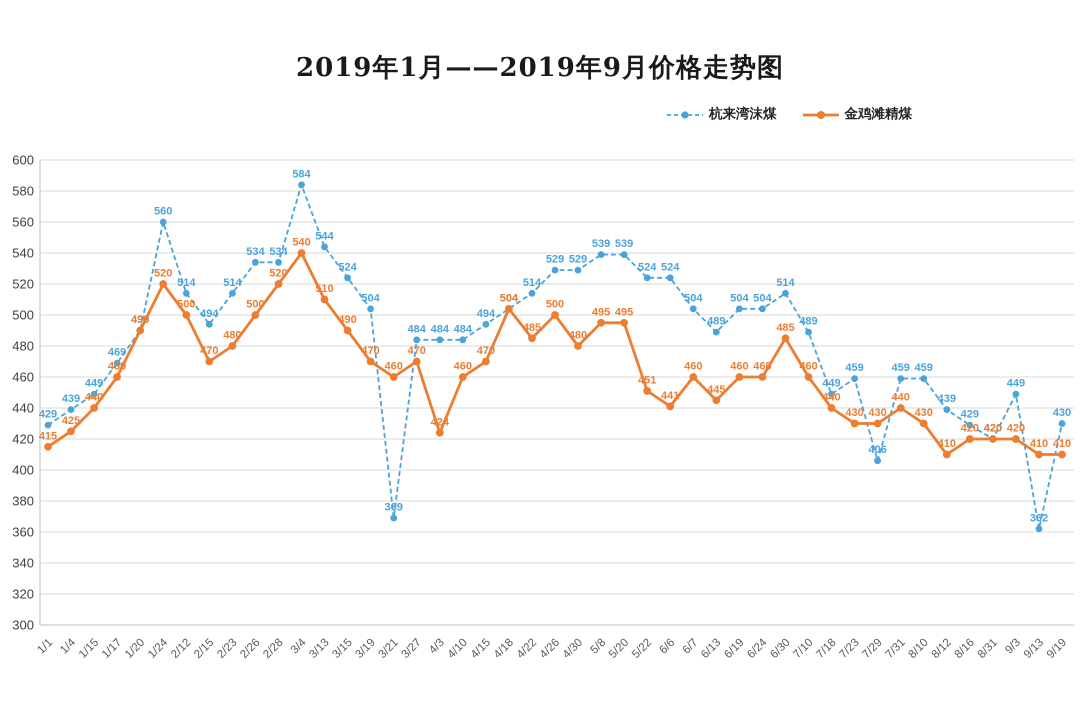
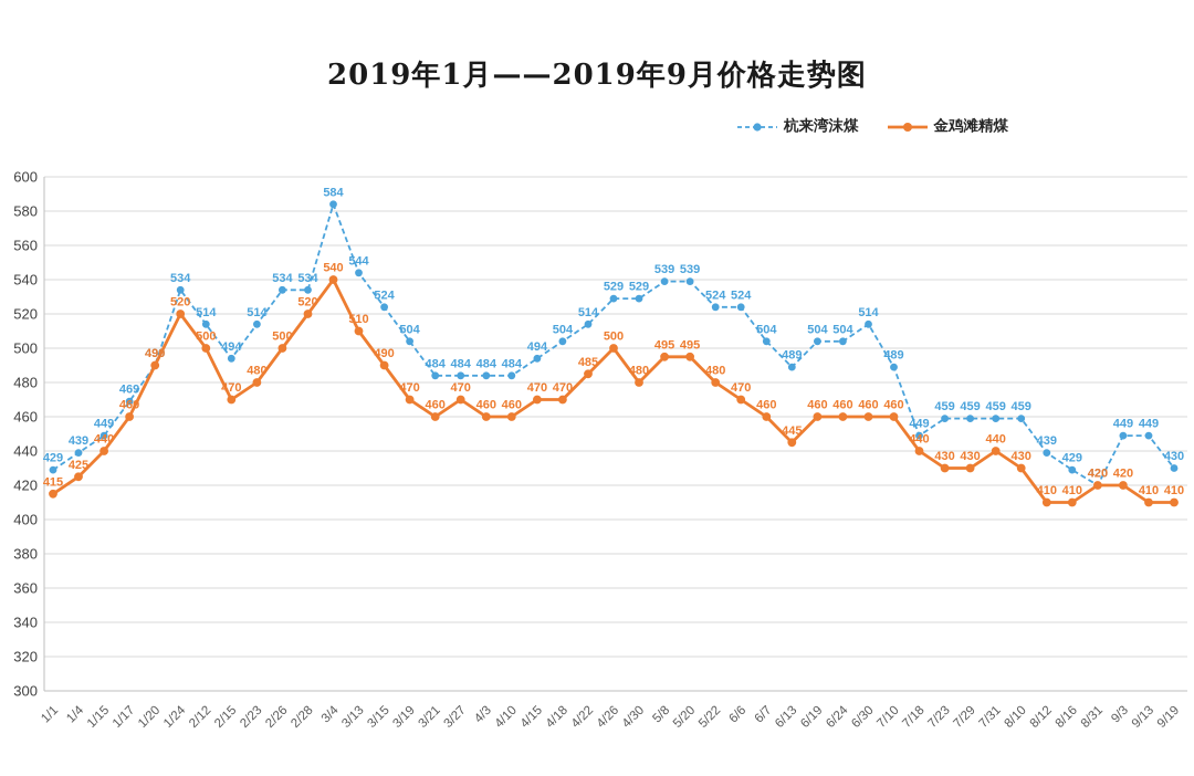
杭来湾沫煤/1/24: 560 -> 534
杭来湾沫煤/3/21: 369 -> 484
金鸡滩精煤/4/3: 424 -> 460
金鸡滩精煤/4/18: 504 -> 470
金鸡滩精煤/5/22: 451 -> 480
金鸡滩精煤/6/6: 441 -> 470
金鸡滩精煤/6/30: 485 -> 460
杭来湾沫煤/7/29: 406 -> 459
金鸡滩精煤/8/16: 420 -> 410
杭来湾沫煤/9/13: 362 -> 449
